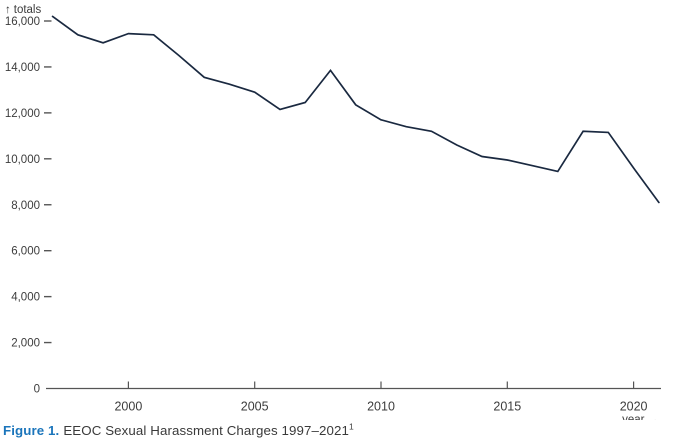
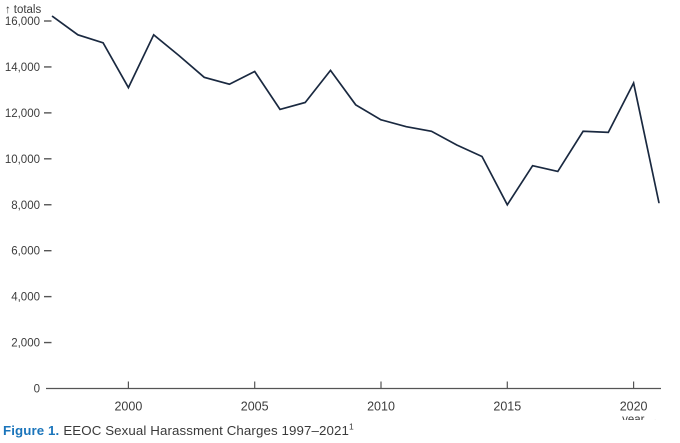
2000: 15400 -> 13100
2005: 12900 -> 13800
2015: 10000 -> 8000
2020: 9600 -> 13300
